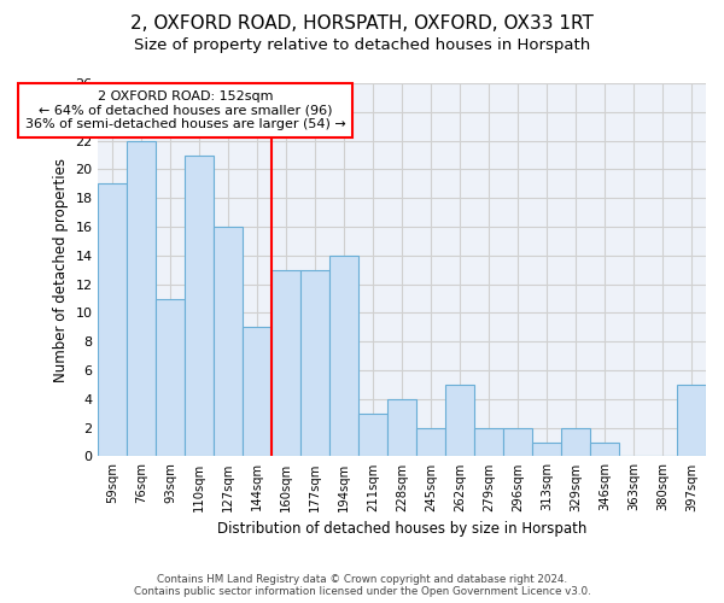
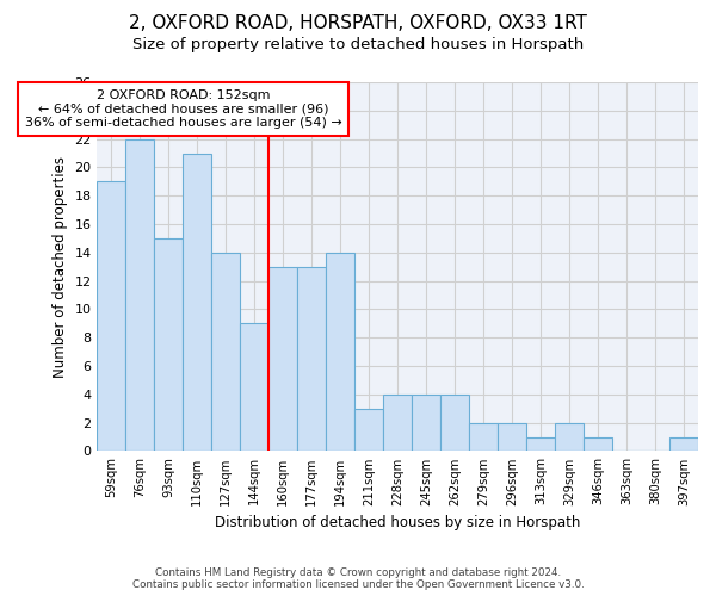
93sqm: 11 -> 15
127sqm: 16 -> 14
245sqm: 2 -> 4
262sqm: 5 -> 4
397sqm: 5 -> 1
